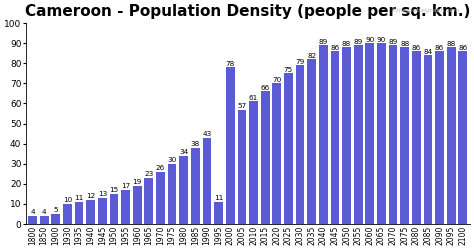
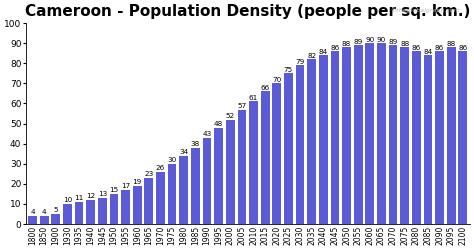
1995: 11 -> 48
2000: 78 -> 52
2040: 89 -> 84
